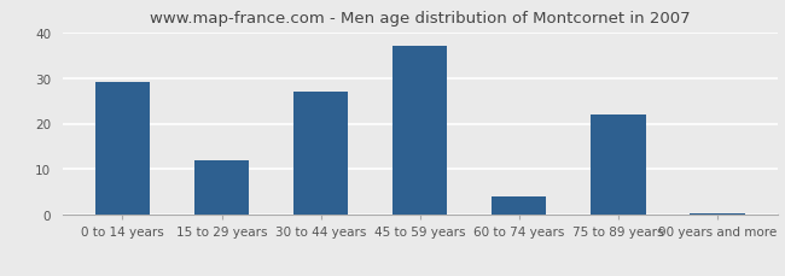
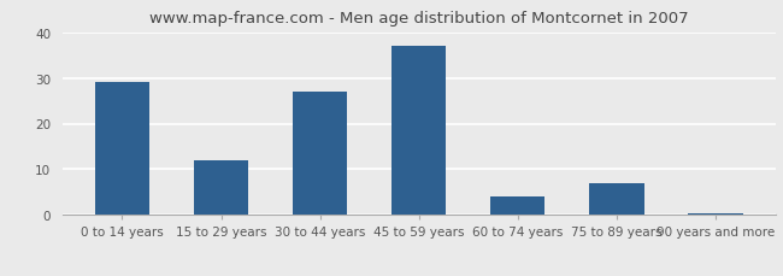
75 to 89 years: 22.0 -> 7.0
